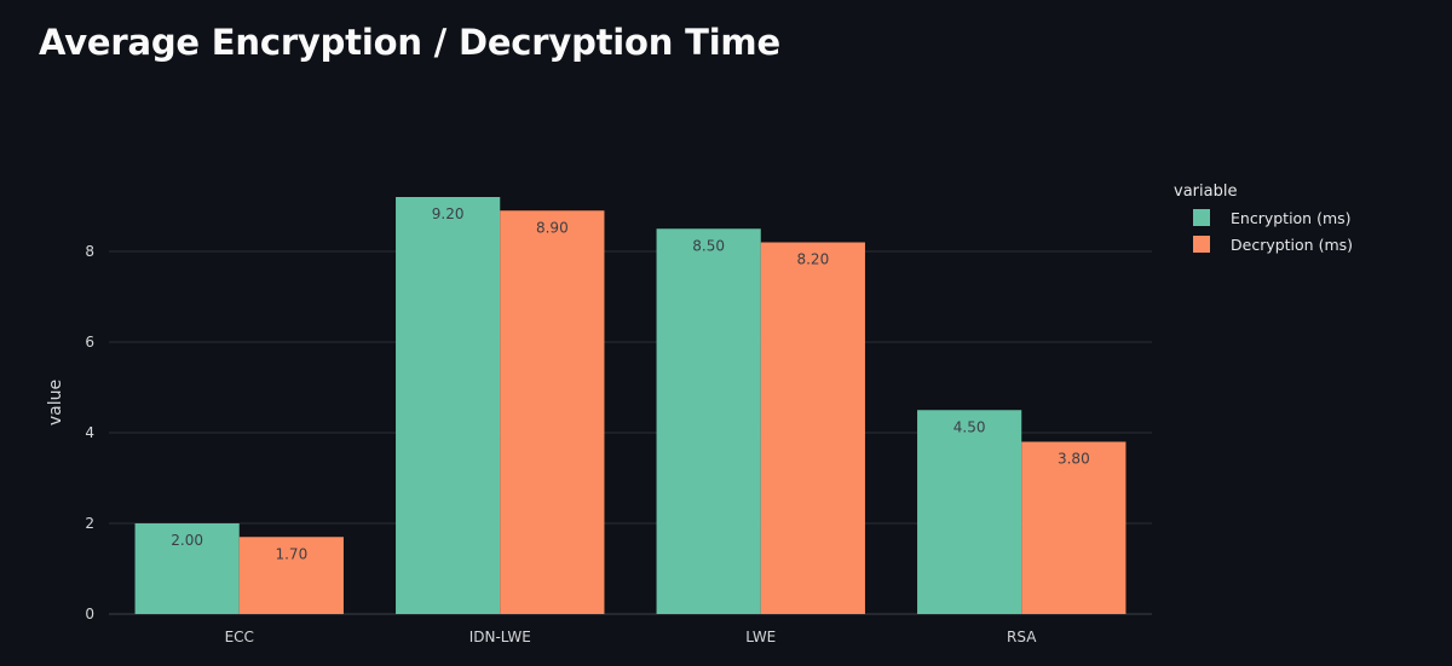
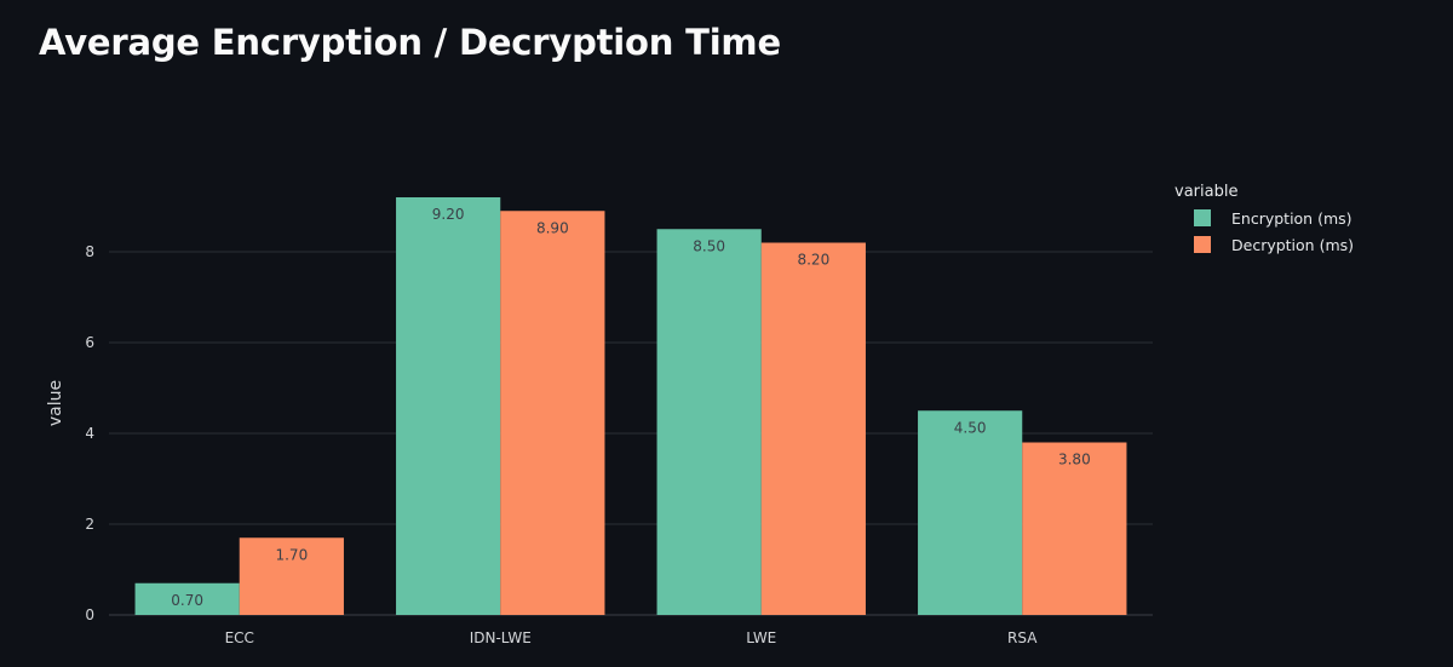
Encryption (ms)/ECC: 2.00 -> 0.70
